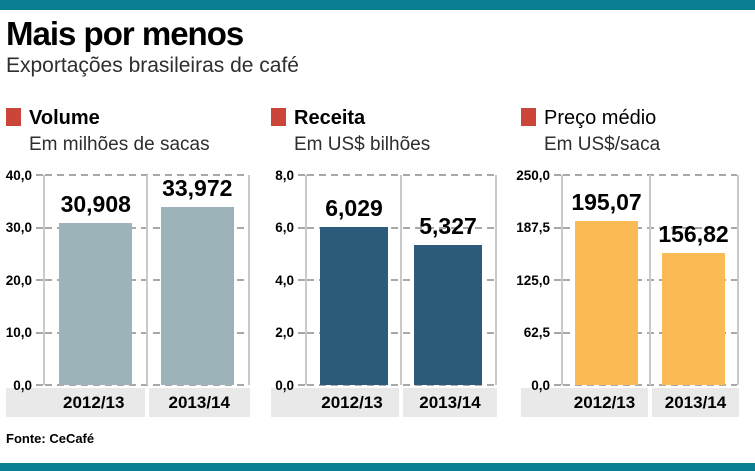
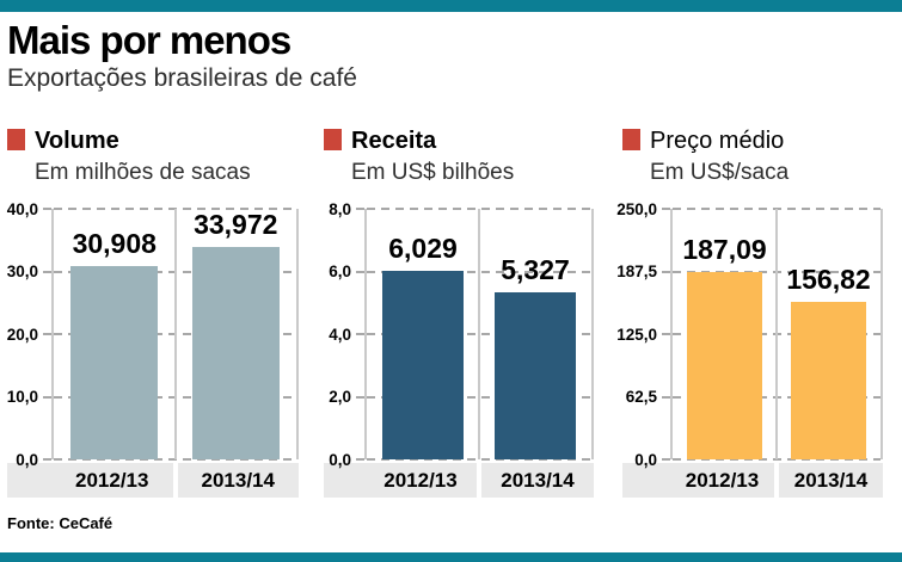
Preço médio/2012/13: 195,07 -> 187,09
